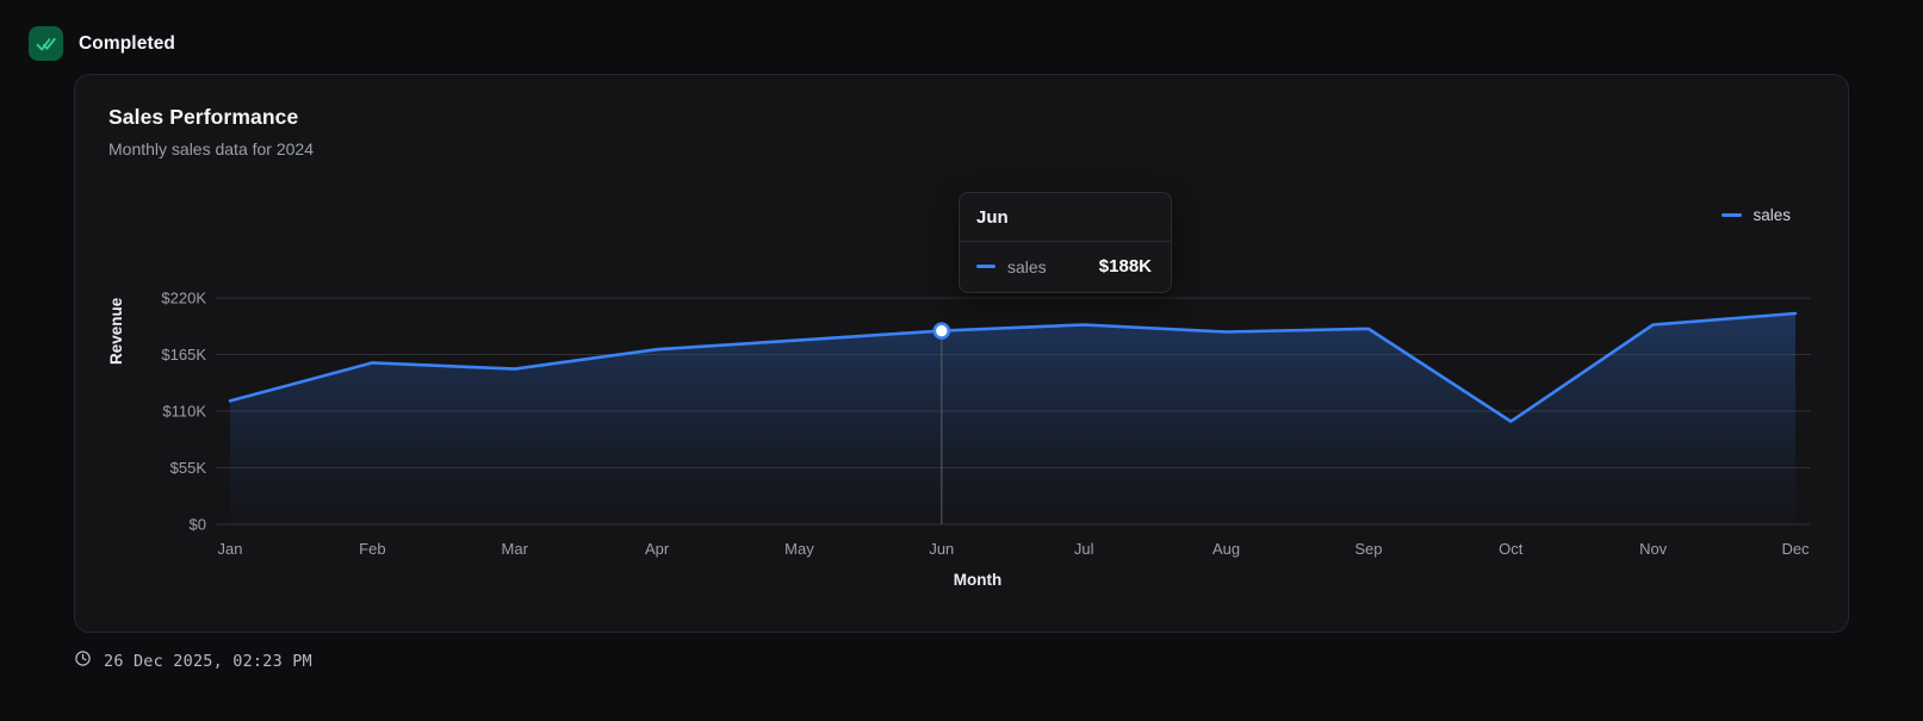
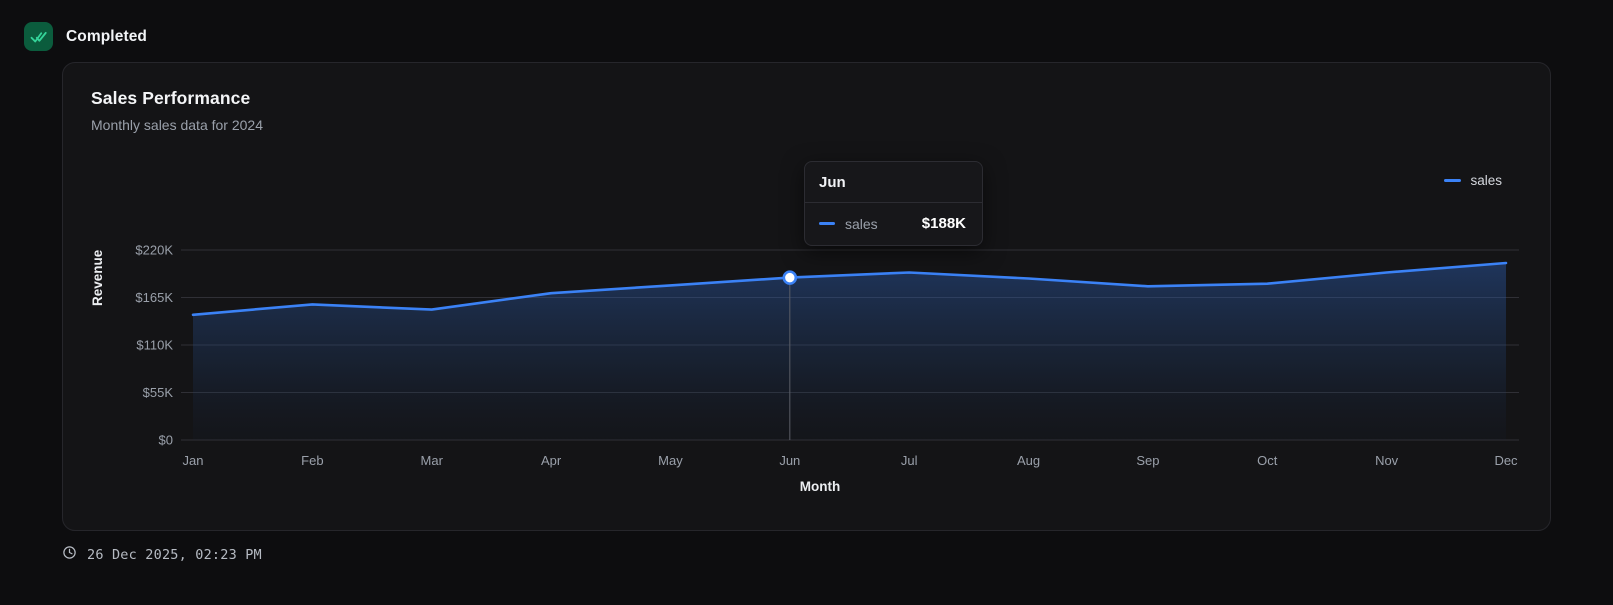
Jan: $120K -> $140K
Sep: $190K -> $180K
Oct: $100K -> $180K
